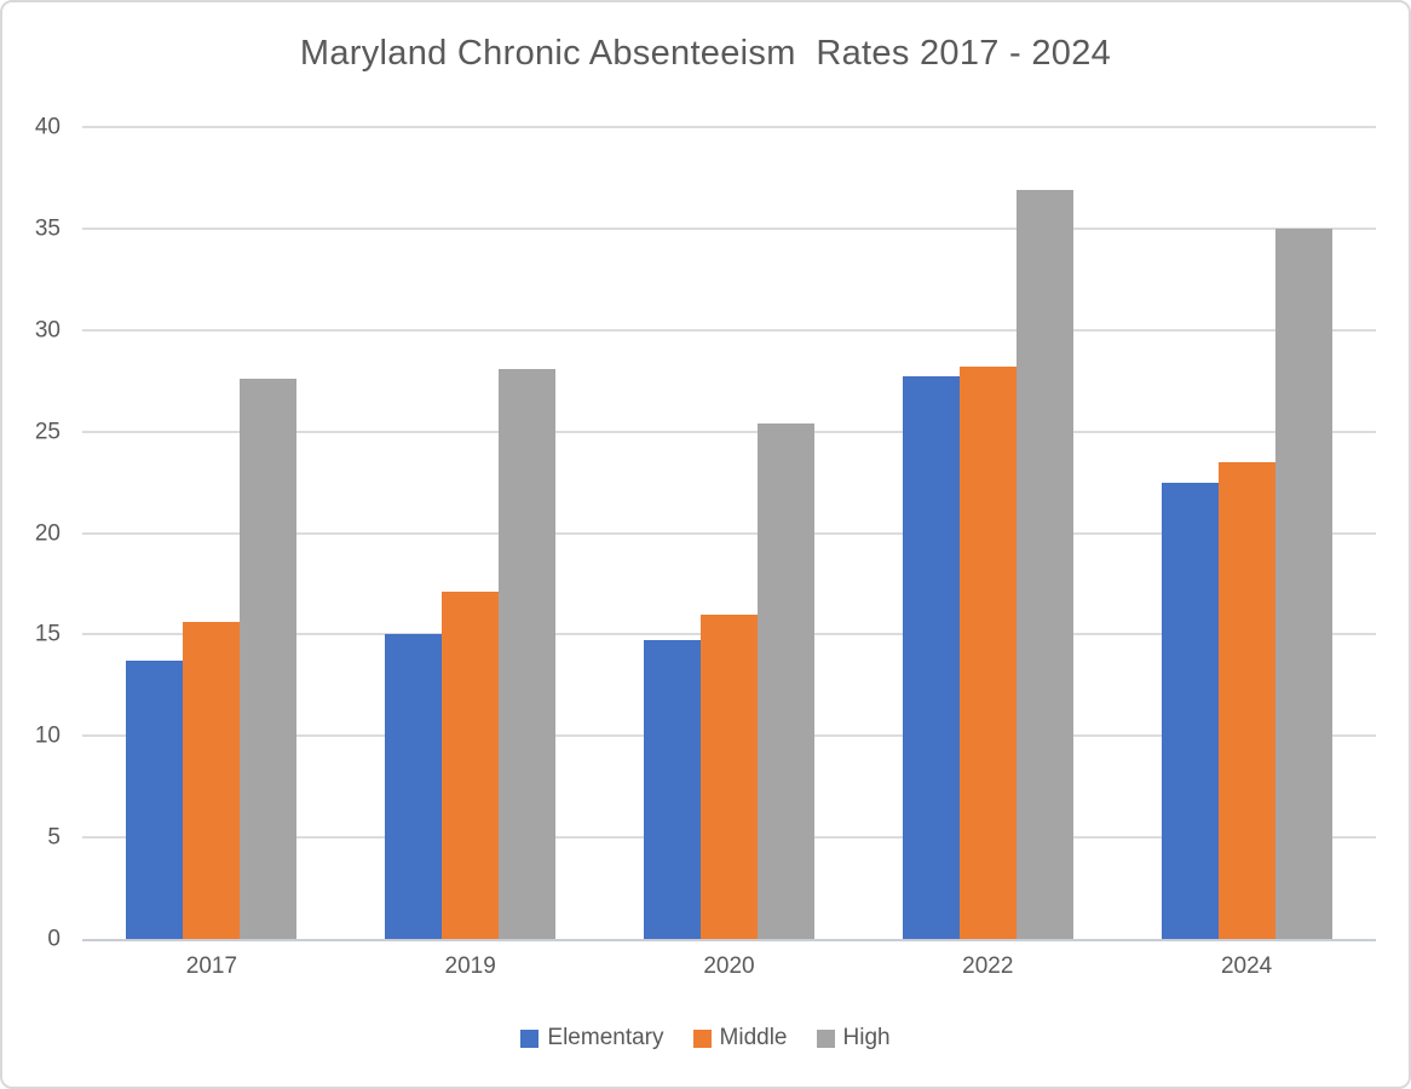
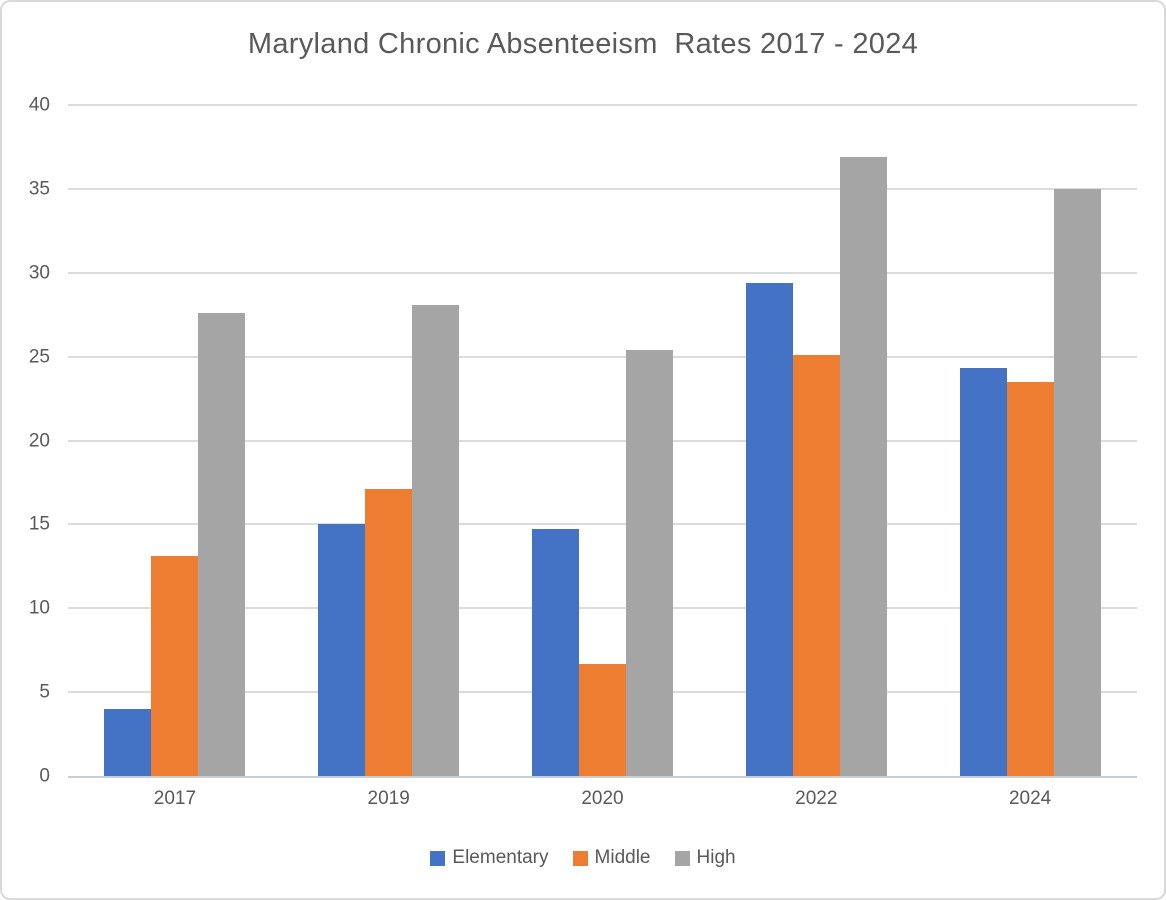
Elementary/2017: 13.7 -> 4.0
Middle/2017: 15.6 -> 13.1
Middle/2020: 16.0 -> 6.7
Elementary/2022: 27.7 -> 29.4
Middle/2022: 28.2 -> 25.1
Elementary/2024: 22.5 -> 24.3
